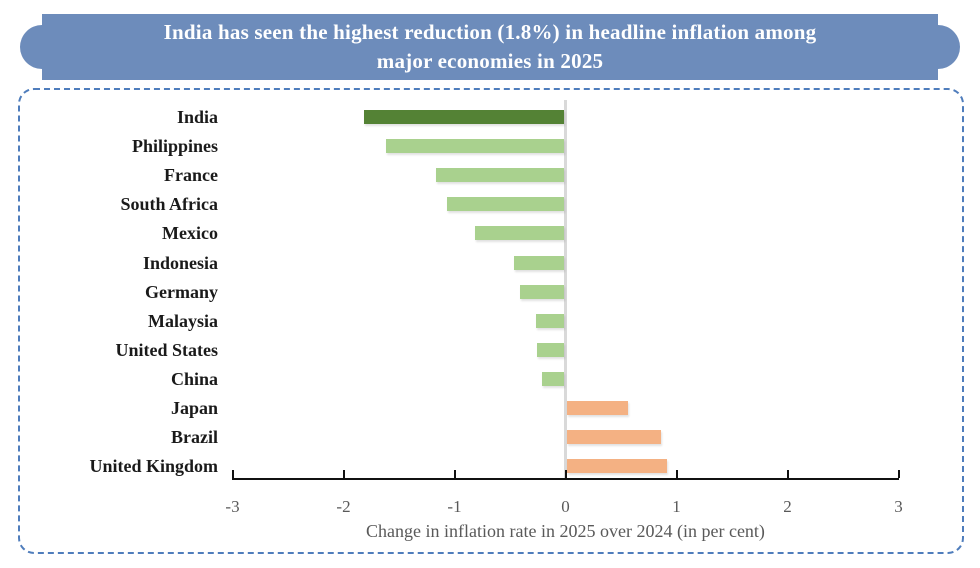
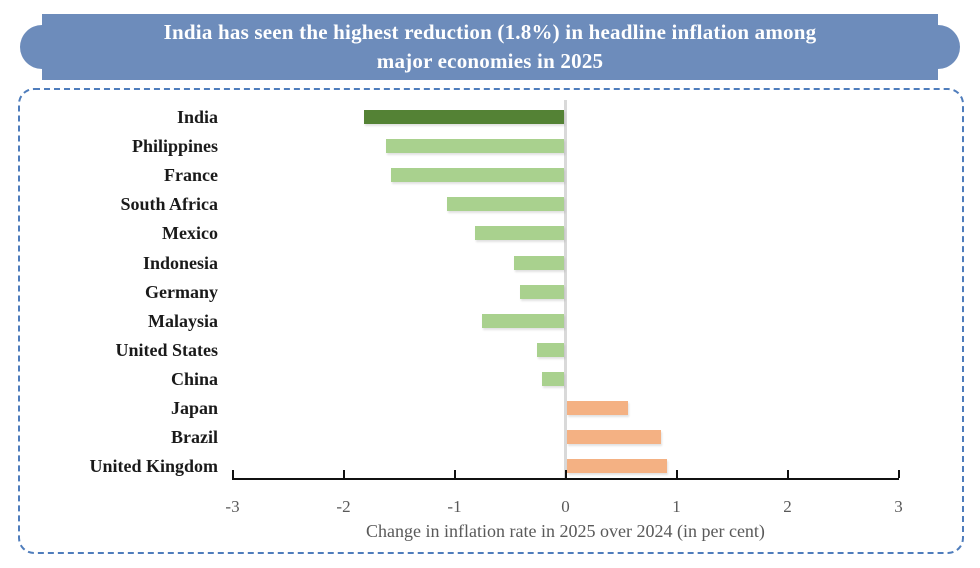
France: -1.15 -> -1.56
Malaysia: -0.25 -> -0.74
